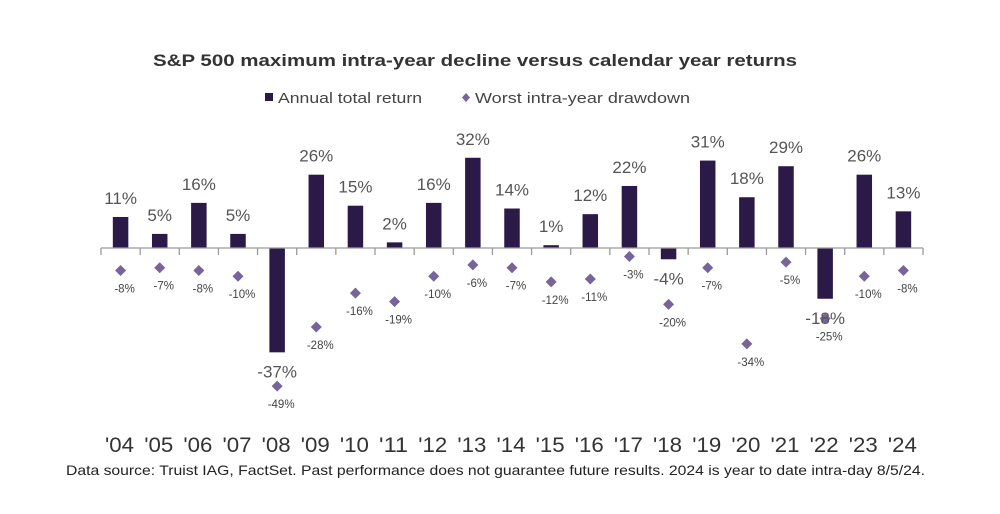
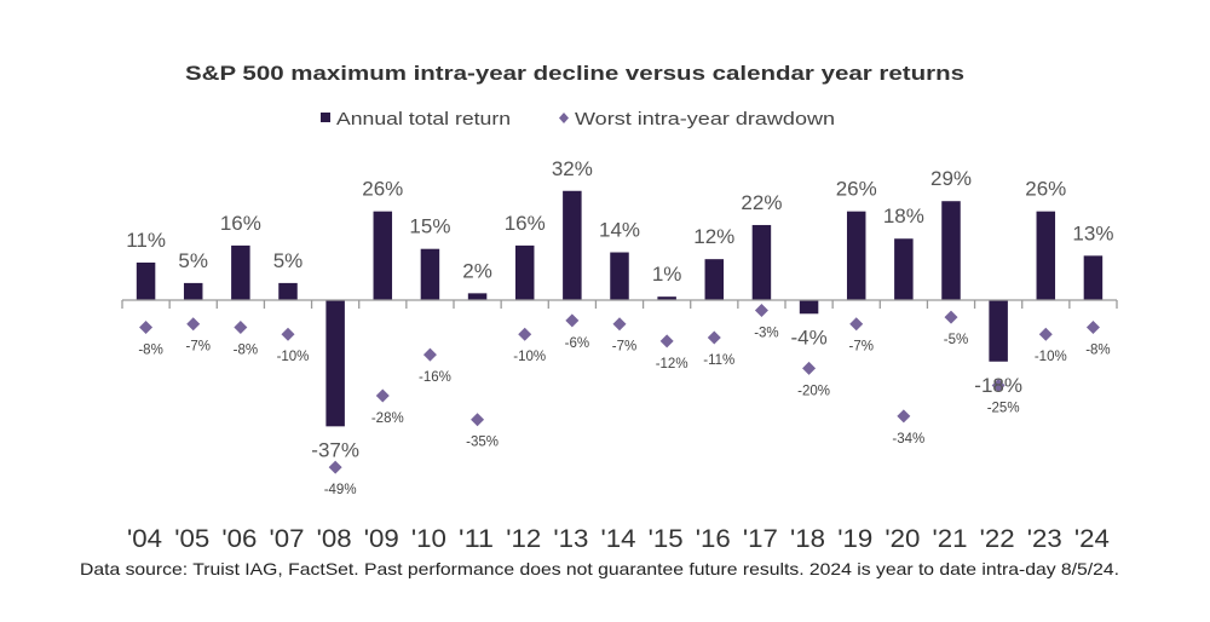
Worst intra-year drawdown/'11: -19% -> -35%
Annual total return/'19: 31% -> 26%
